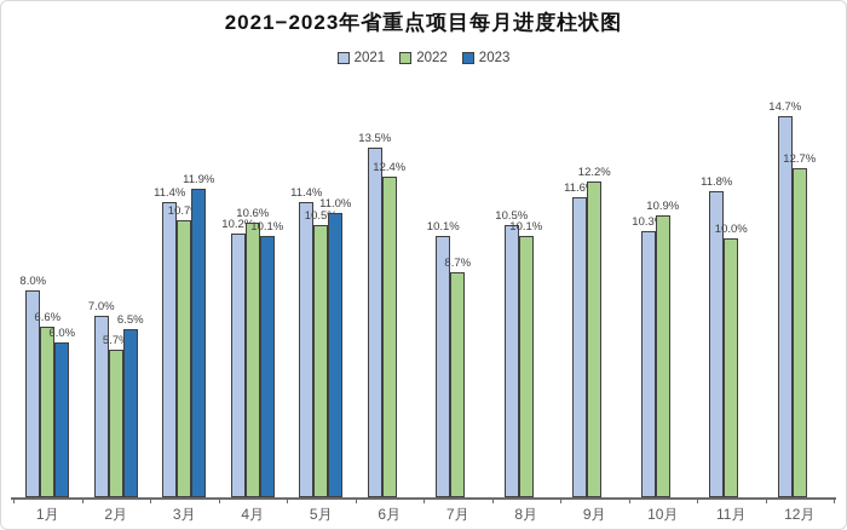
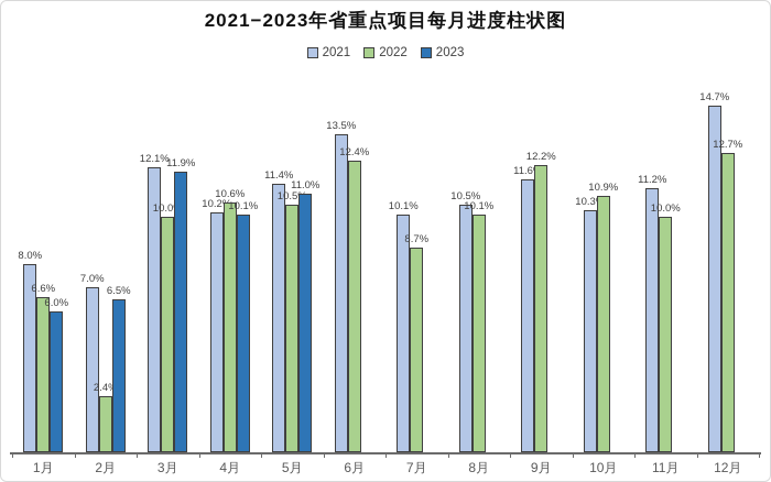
2022/2月: 5.7% -> 2.4%
2021/3月: 11.4% -> 12.1%
2022/3月: 10.7% -> 10.0%
2021/11月: 11.8% -> 11.2%
